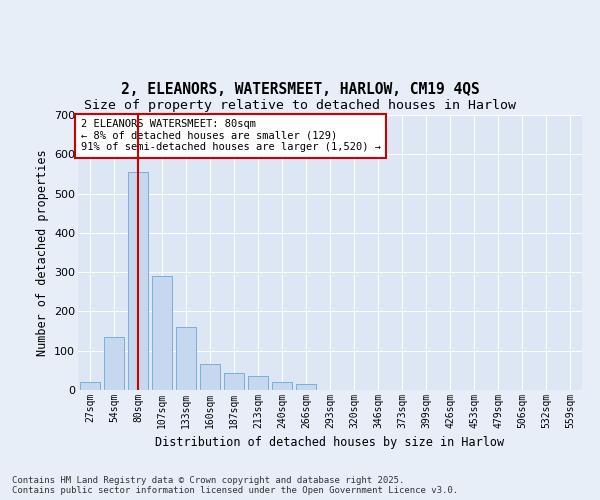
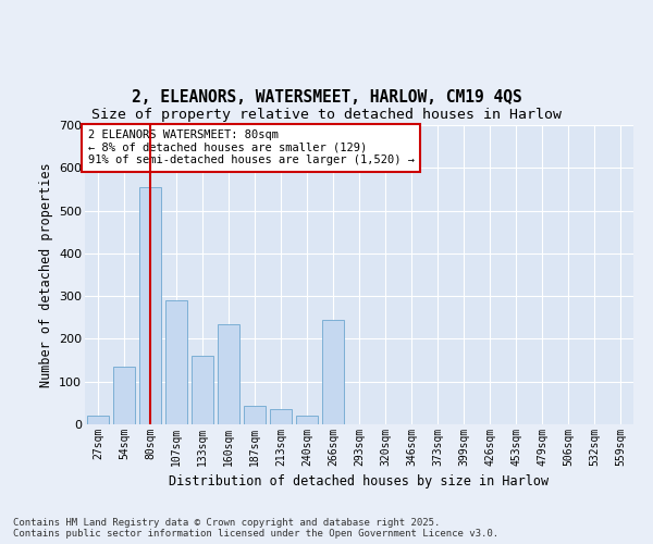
160sqm: 65 -> 235
266sqm: 15 -> 245
